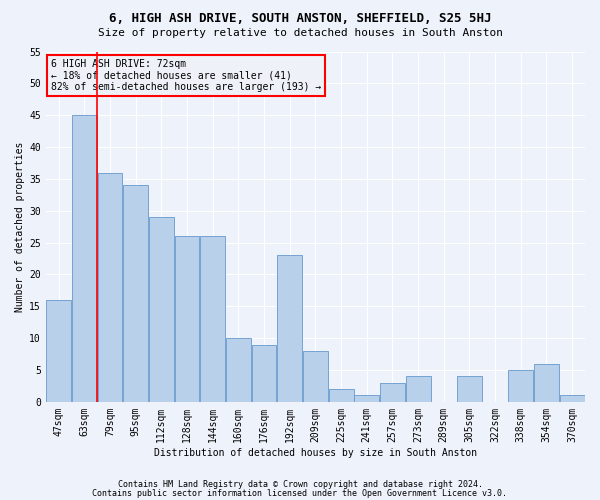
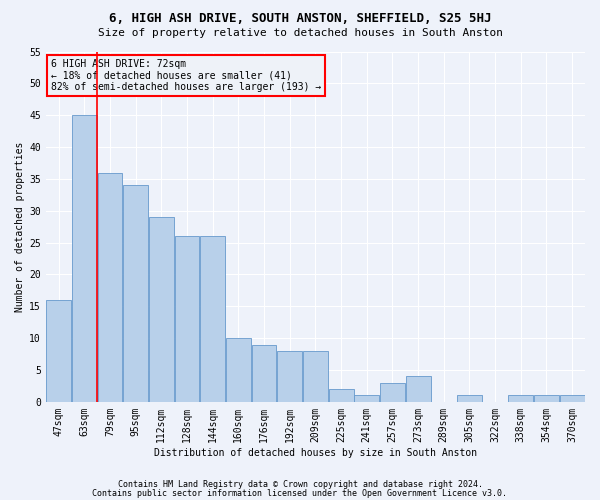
192sqm: 23 -> 8
305sqm: 4 -> 1
338sqm: 5 -> 1
354sqm: 6 -> 1
